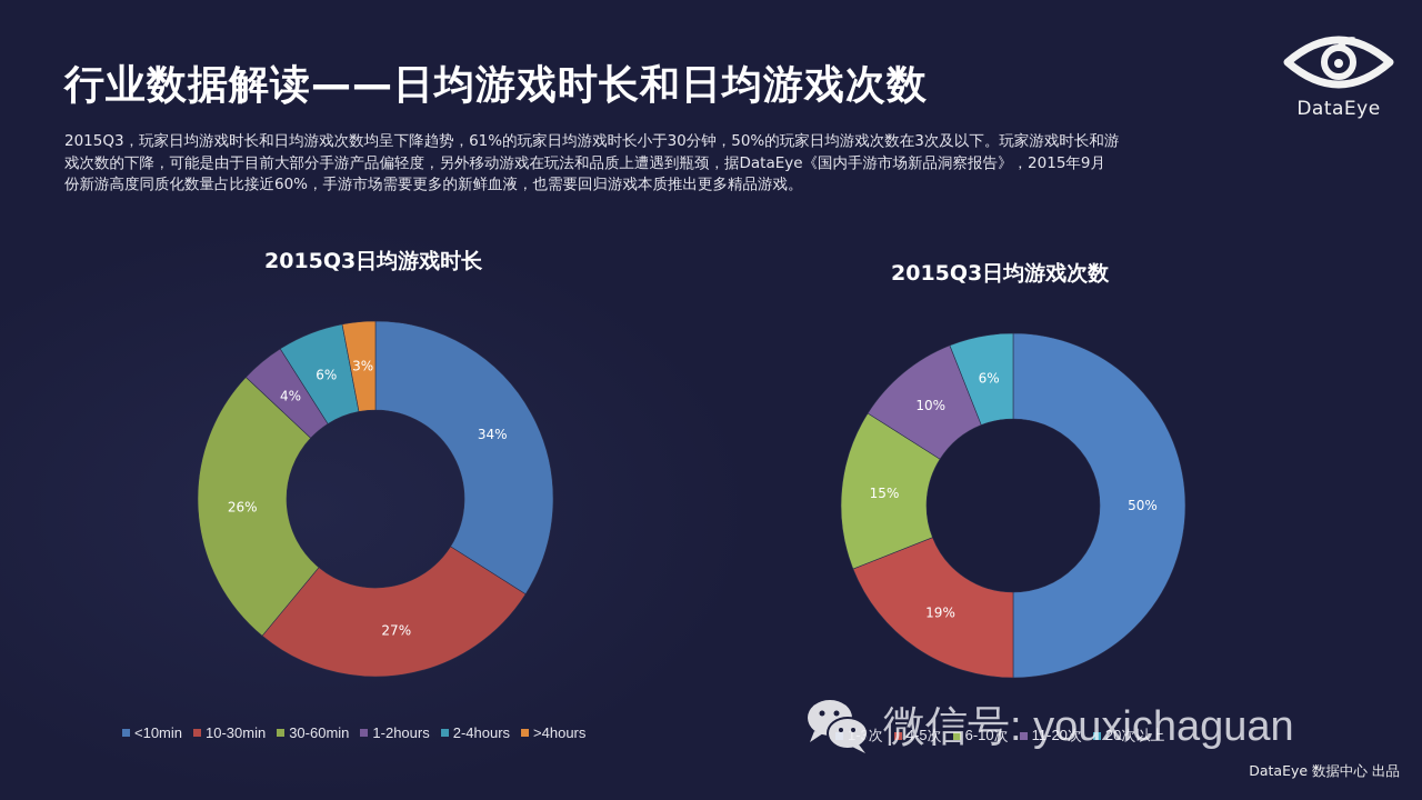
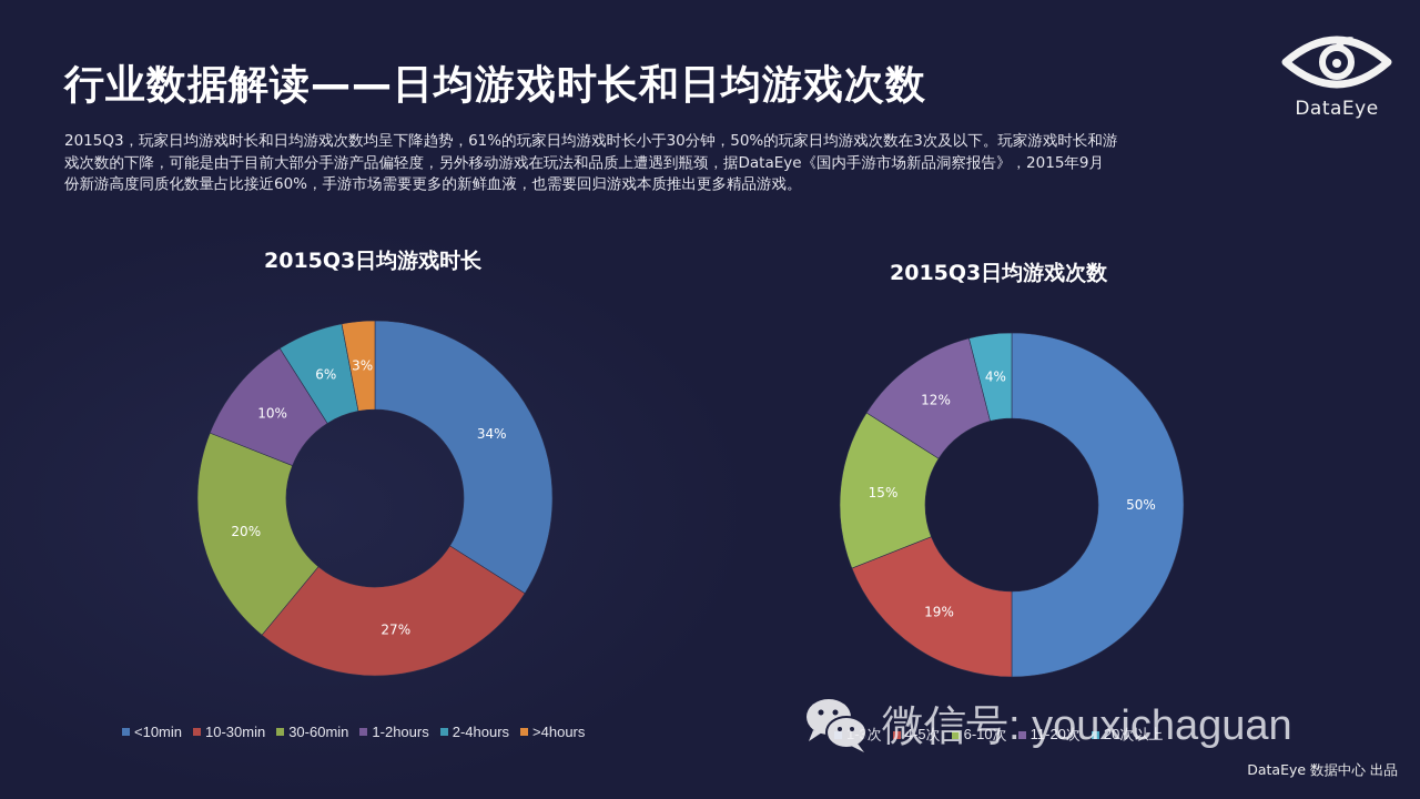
2015Q3日均游戏时长/30-60min: 26% -> 20%
2015Q3日均游戏时长/1-2hours: 4% -> 10%
2015Q3日均游戏次数/11-20次: 10% -> 12%
2015Q3日均游戏次数/20次以上: 6% -> 4%
